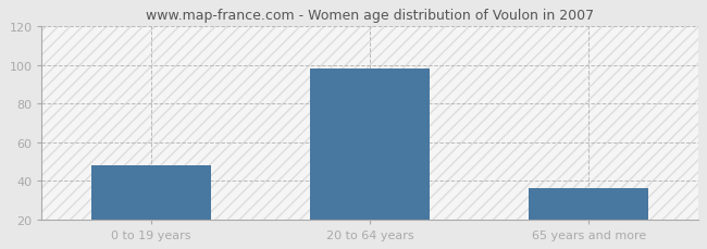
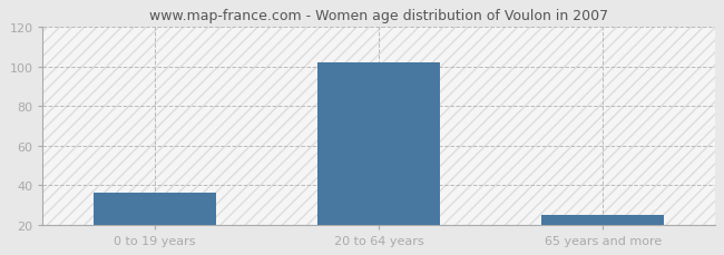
0 to 19 years: 48 -> 36
20 to 64 years: 98 -> 102
65 years and more: 36 -> 25
